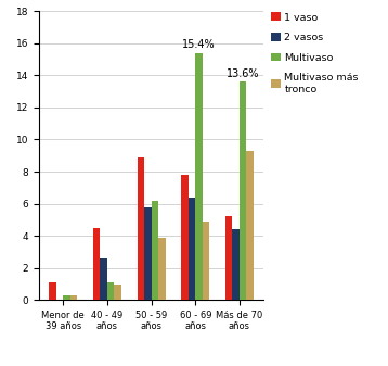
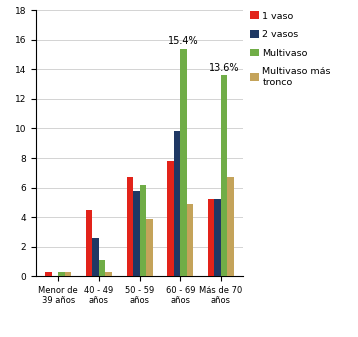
1 vaso/Menor de 39 años: 1.1 -> 0.3
Multivaso más tronco/40 - 49 años: 1.0 -> 0.3
1 vaso/50 - 59 años: 8.9 -> 6.7
2 vasos/60 - 69 años: 6.4 -> 9.8
2 vasos/Más de 70 años: 4.4 -> 5.2
Multivaso más tronco/Más de 70 años: 9.3 -> 6.7
